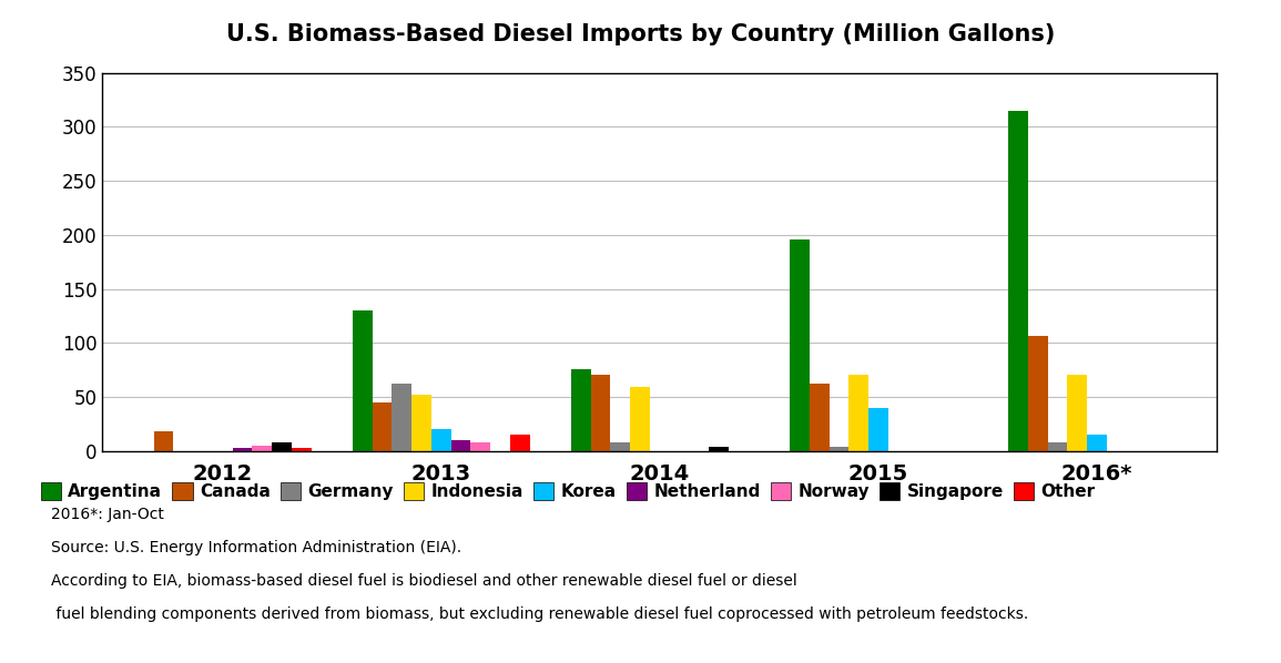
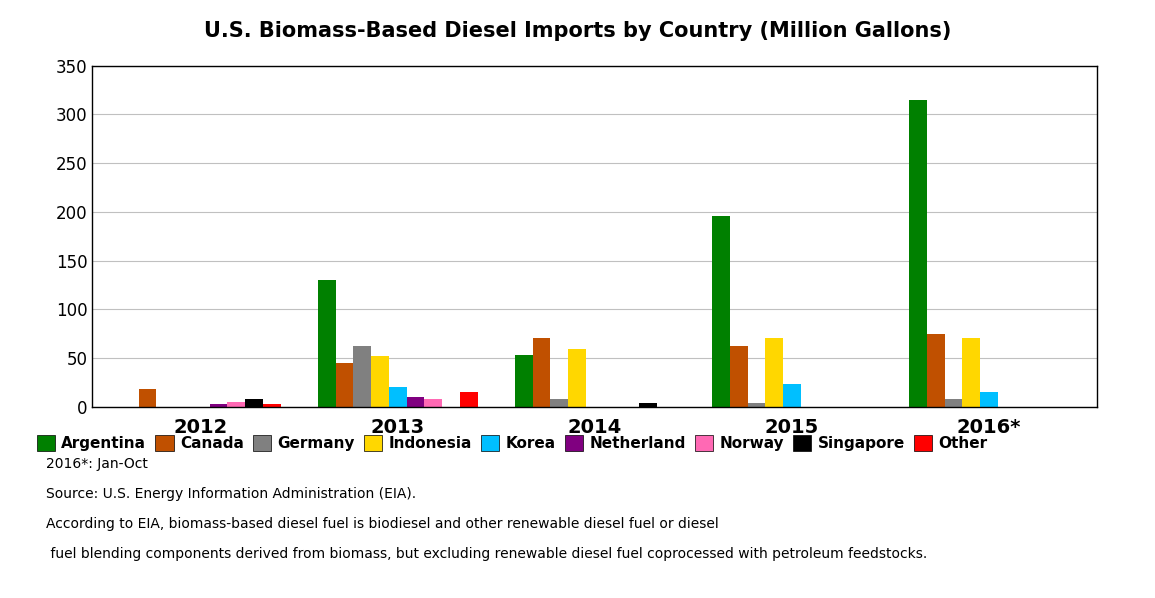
Argentina/2014: 76 -> 53
Korea/2015: 40 -> 23
Canada/2016*: 106 -> 75
